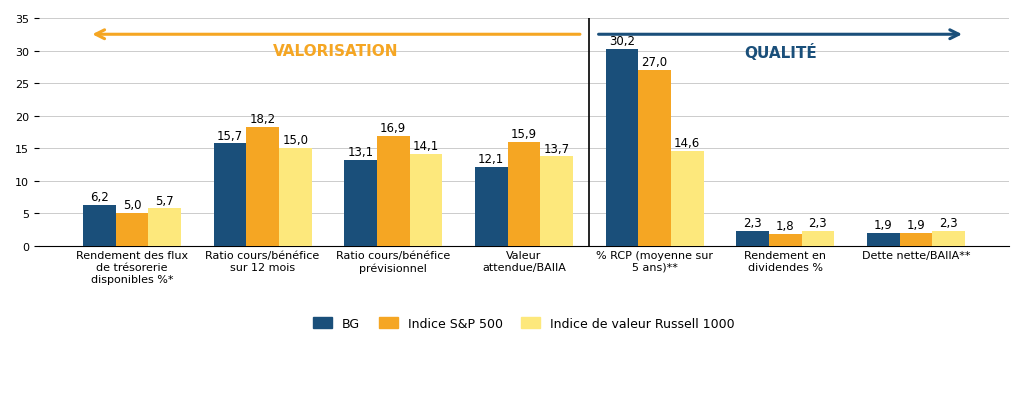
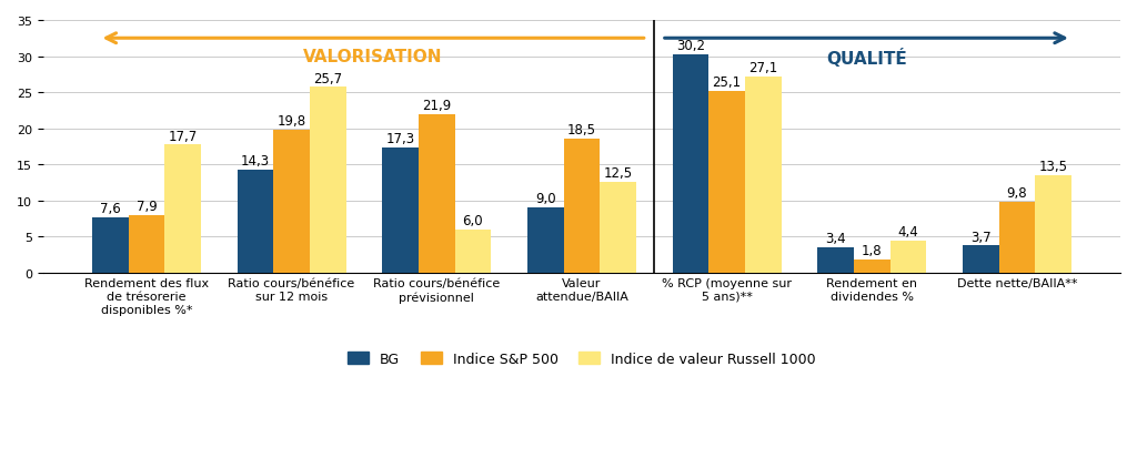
BG/Rendement des flux de trésorerie disponibles %*: 6,2 -> 7,6
Indice S&P 500/Rendement des flux de trésorerie disponibles %*: 5,0 -> 7,9
Indice de valeur Russell 1000/Rendement des flux de trésorerie disponibles %*: 5,7 -> 17,7
BG/Ratio cours/bénéfice sur 12 mois: 15,7 -> 14,3
Indice S&P 500/Ratio cours/bénéfice sur 12 mois: 18,2 -> 19,8
Indice de valeur Russell 1000/Ratio cours/bénéfice sur 12 mois: 15,0 -> 25,7
BG/Ratio cours/bénéfice prévisionnel: 13,1 -> 17,3
Indice S&P 500/Ratio cours/bénéfice prévisionnel: 16,9 -> 21,9
Indice de valeur Russell 1000/Ratio cours/bénéfice prévisionnel: 14,1 -> 6,0
BG/Valeur attendue/BAIIA: 12,1 -> 9,0
Indice S&P 500/Valeur attendue/BAIIA: 15,9 -> 18,5
Indice de valeur Russell 1000/Valeur attendue/BAIIA: 13,7 -> 12,5
Indice S&P 500/% RCP (moyenne sur 5 ans)**: 27,0 -> 25,1
Indice de valeur Russell 1000/% RCP (moyenne sur 5 ans)**: 14,6 -> 27,1
BG/Rendement en dividendes %: 2,3 -> 3,4
Indice de valeur Russell 1000/Rendement en dividendes %: 2,3 -> 4,4
BG/Dette nette/BAIIA**: 1,9 -> 3,7
Indice S&P 500/Dette nette/BAIIA**: 1,9 -> 9,8
Indice de valeur Russell 1000/Dette nette/BAIIA**: 2,3 -> 13,5
